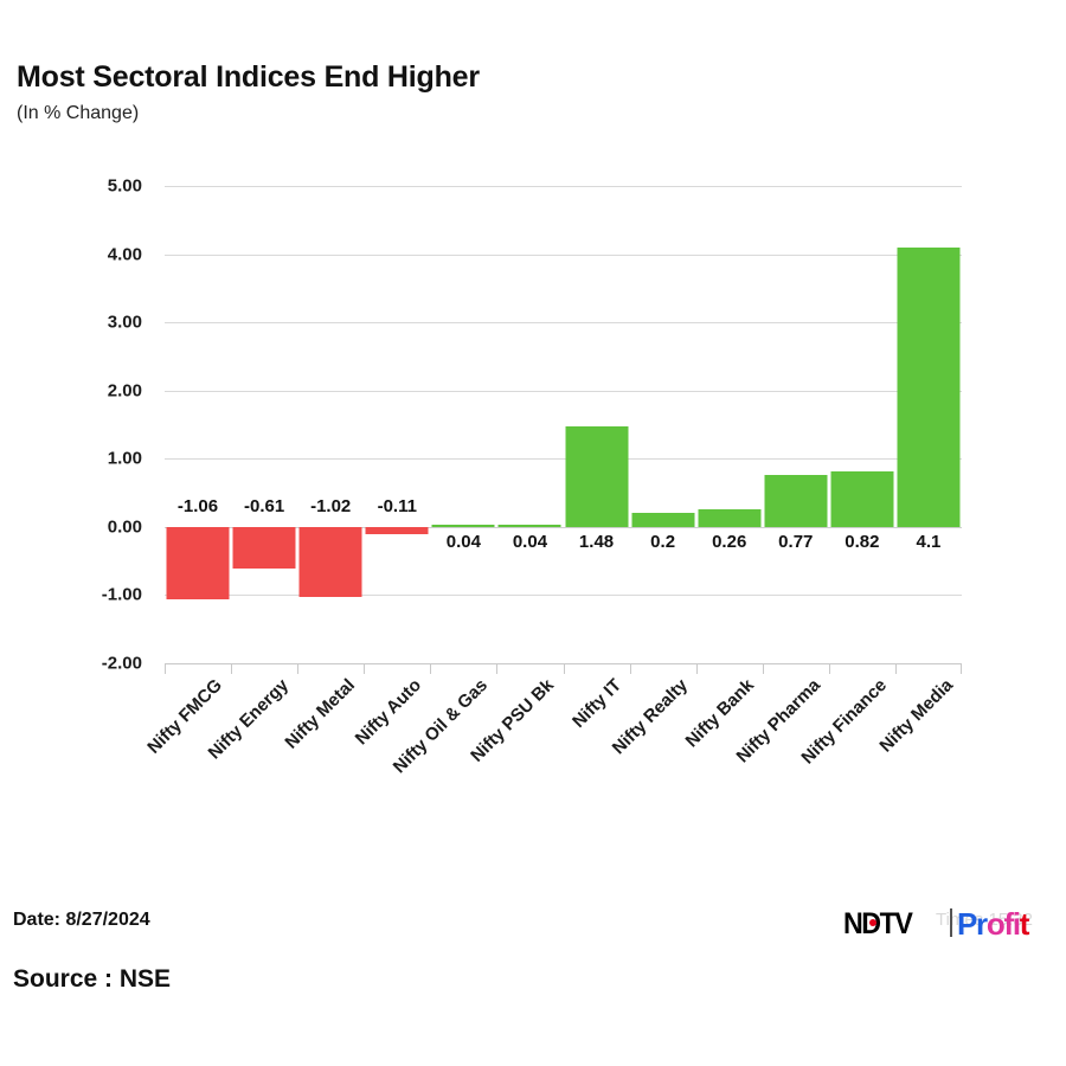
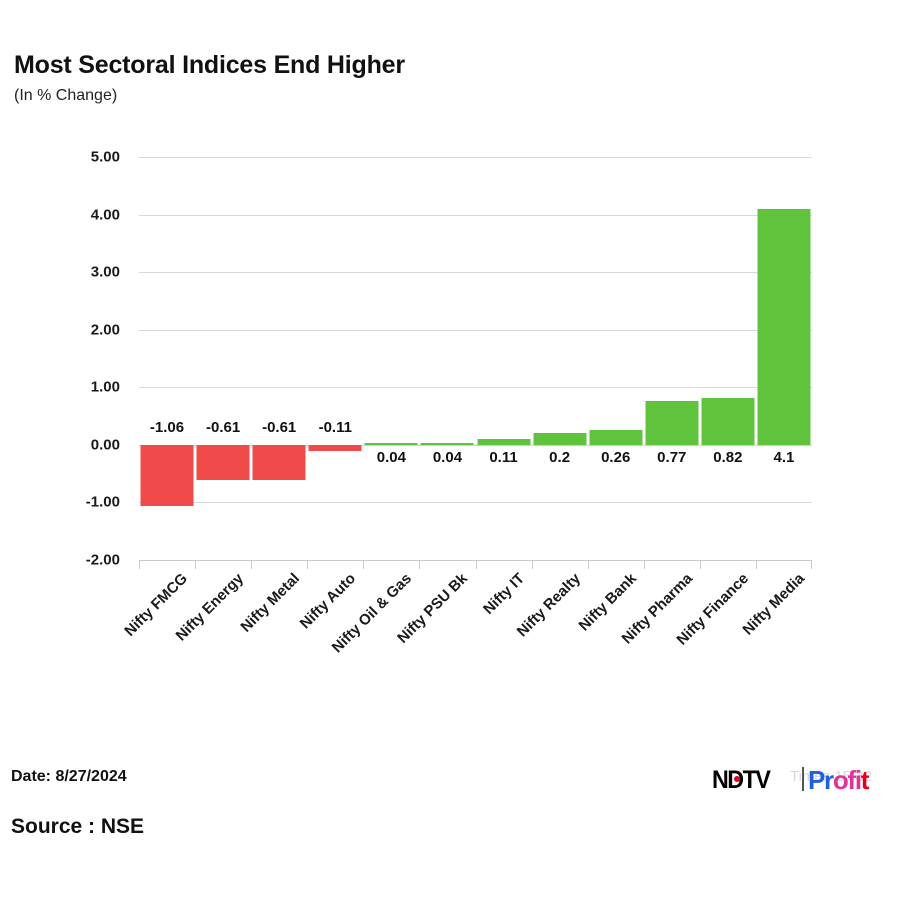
Nifty Metal: -1.02 -> -0.61
Nifty IT: 1.48 -> 0.11
